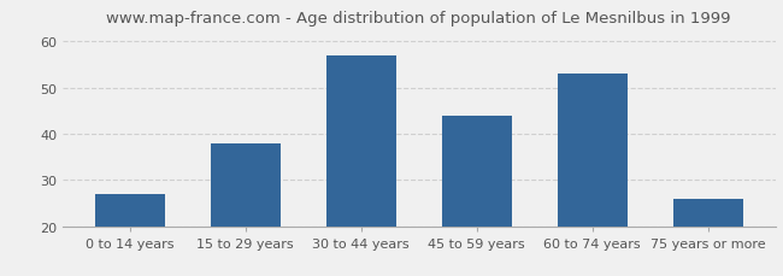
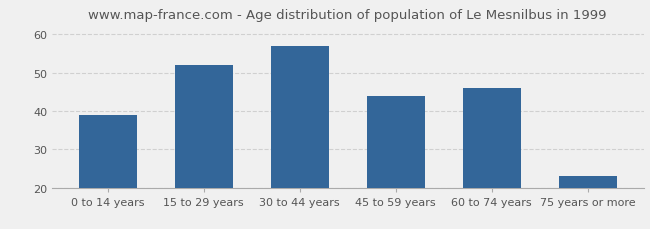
0 to 14 years: 27 -> 39
15 to 29 years: 38 -> 52
60 to 74 years: 53 -> 46
75 years or more: 26 -> 23
